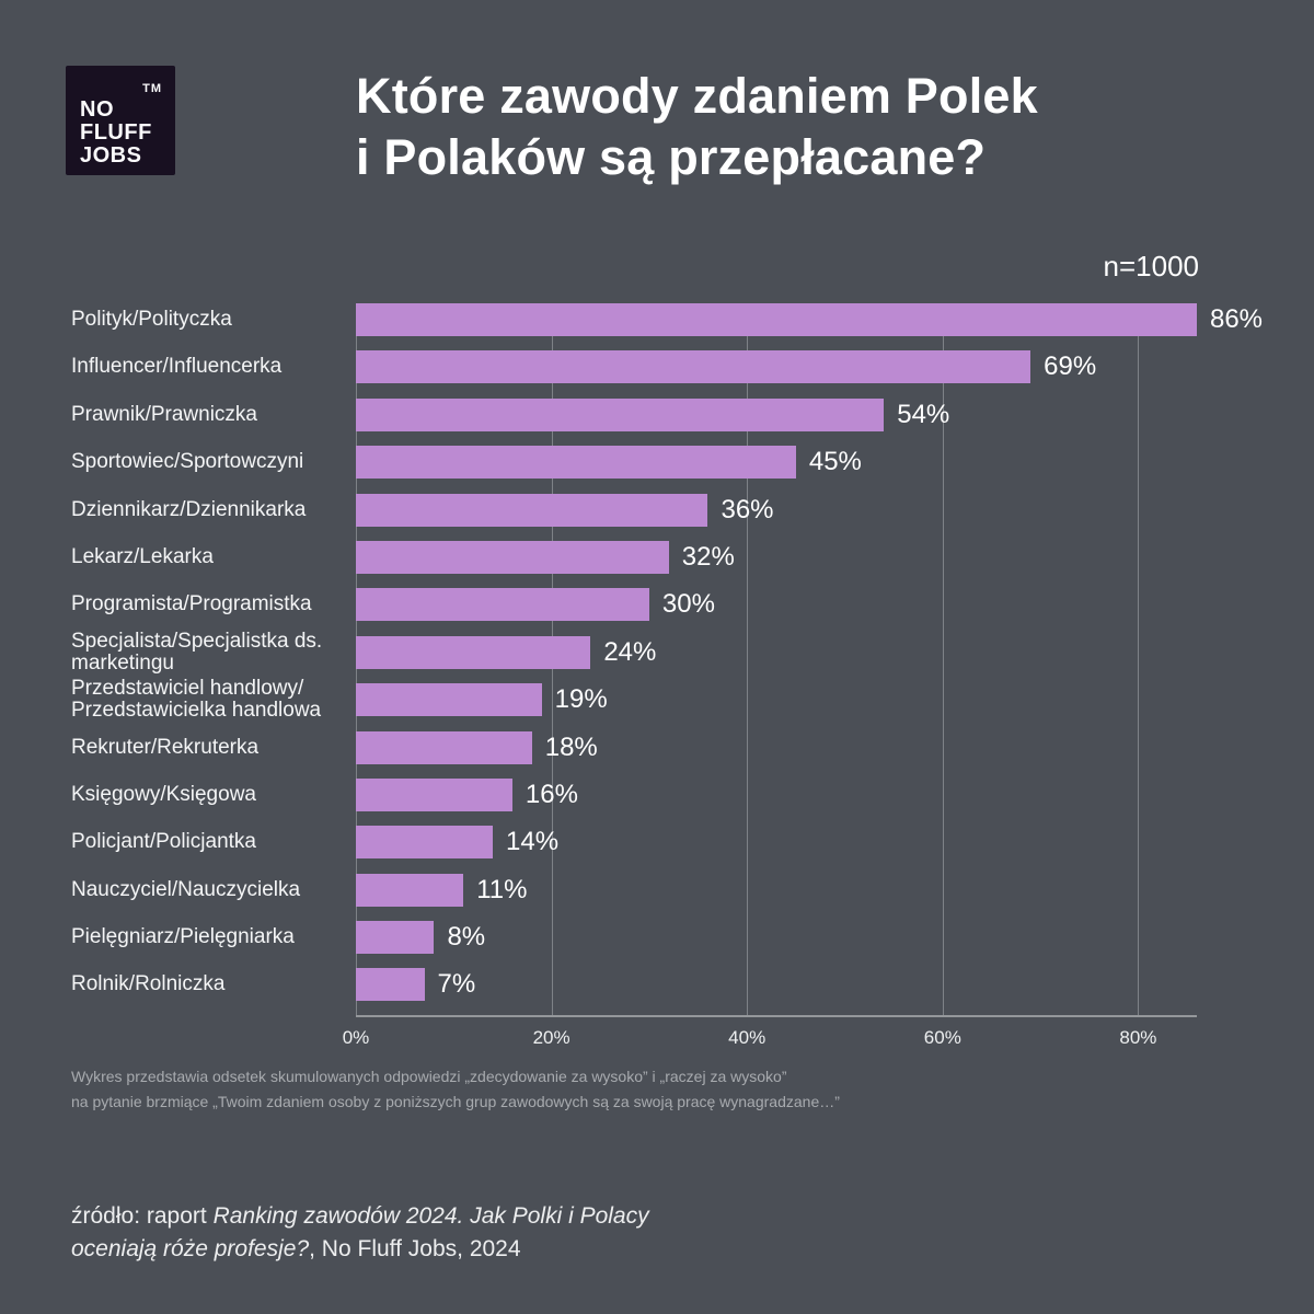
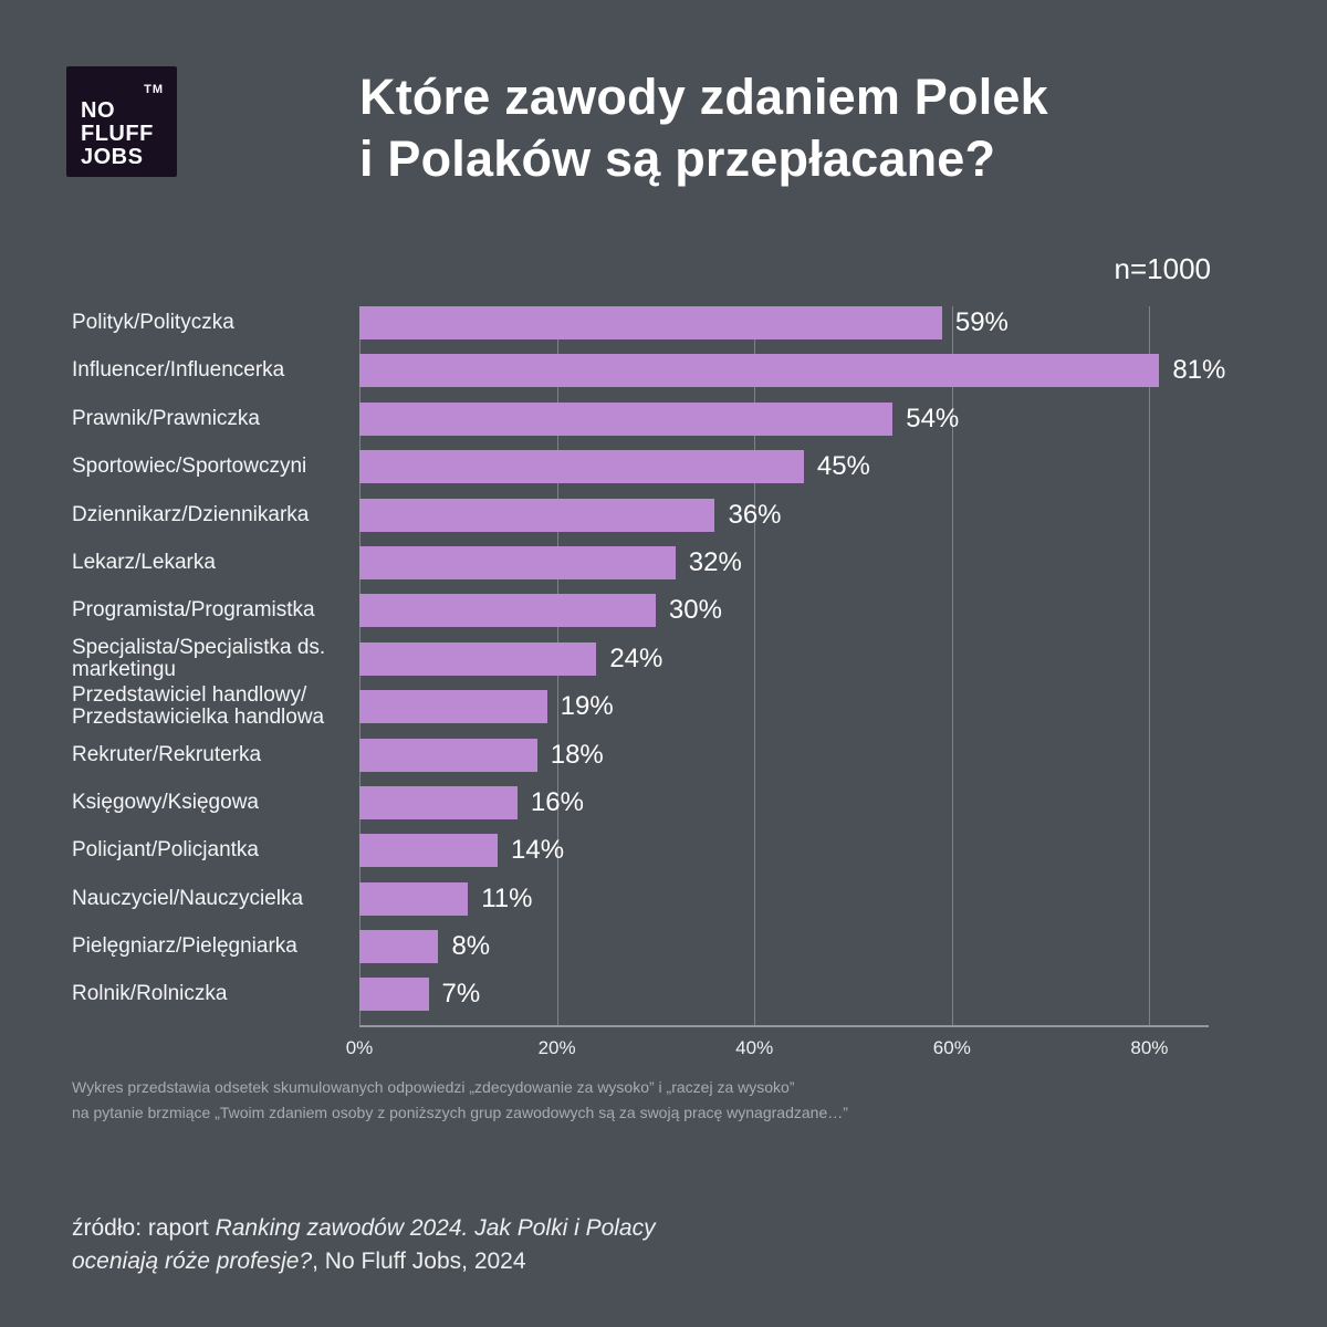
Polityk/Polityczka: 86% -> 59%
Influencer/Influencerka: 69% -> 81%
